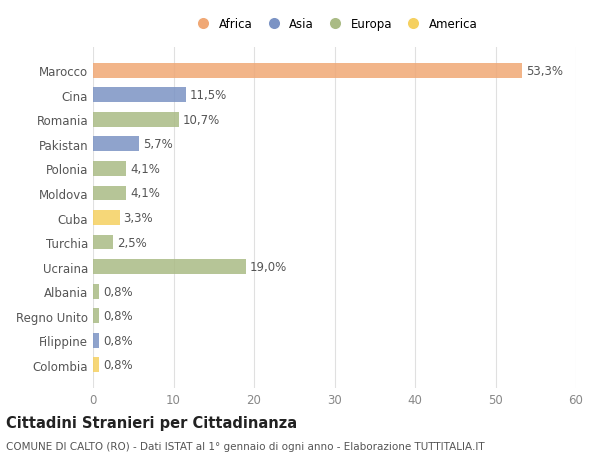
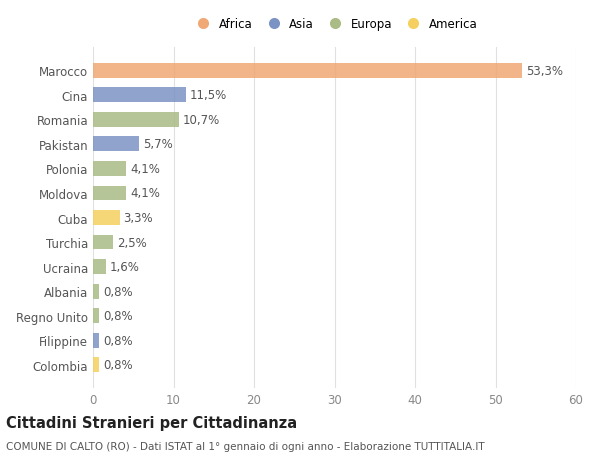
Ucraina: 19,0% -> 1,6%
